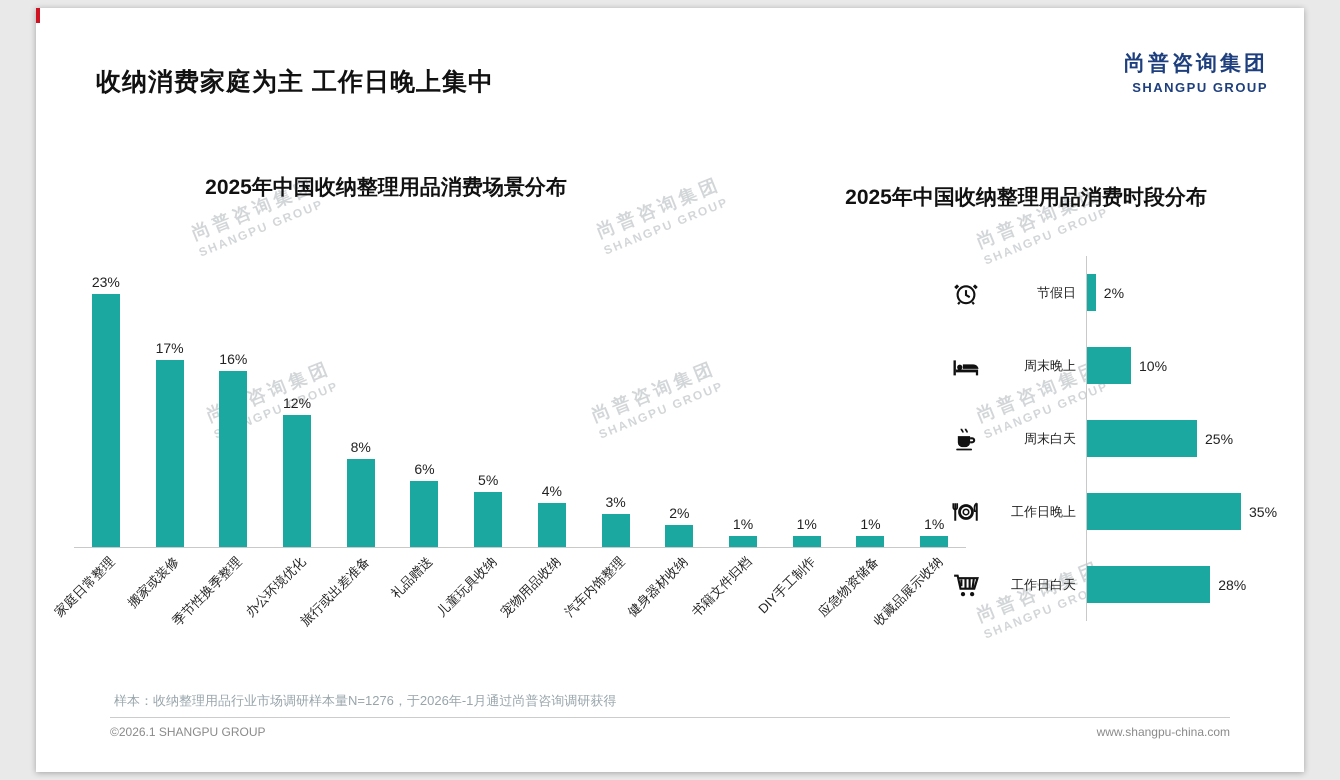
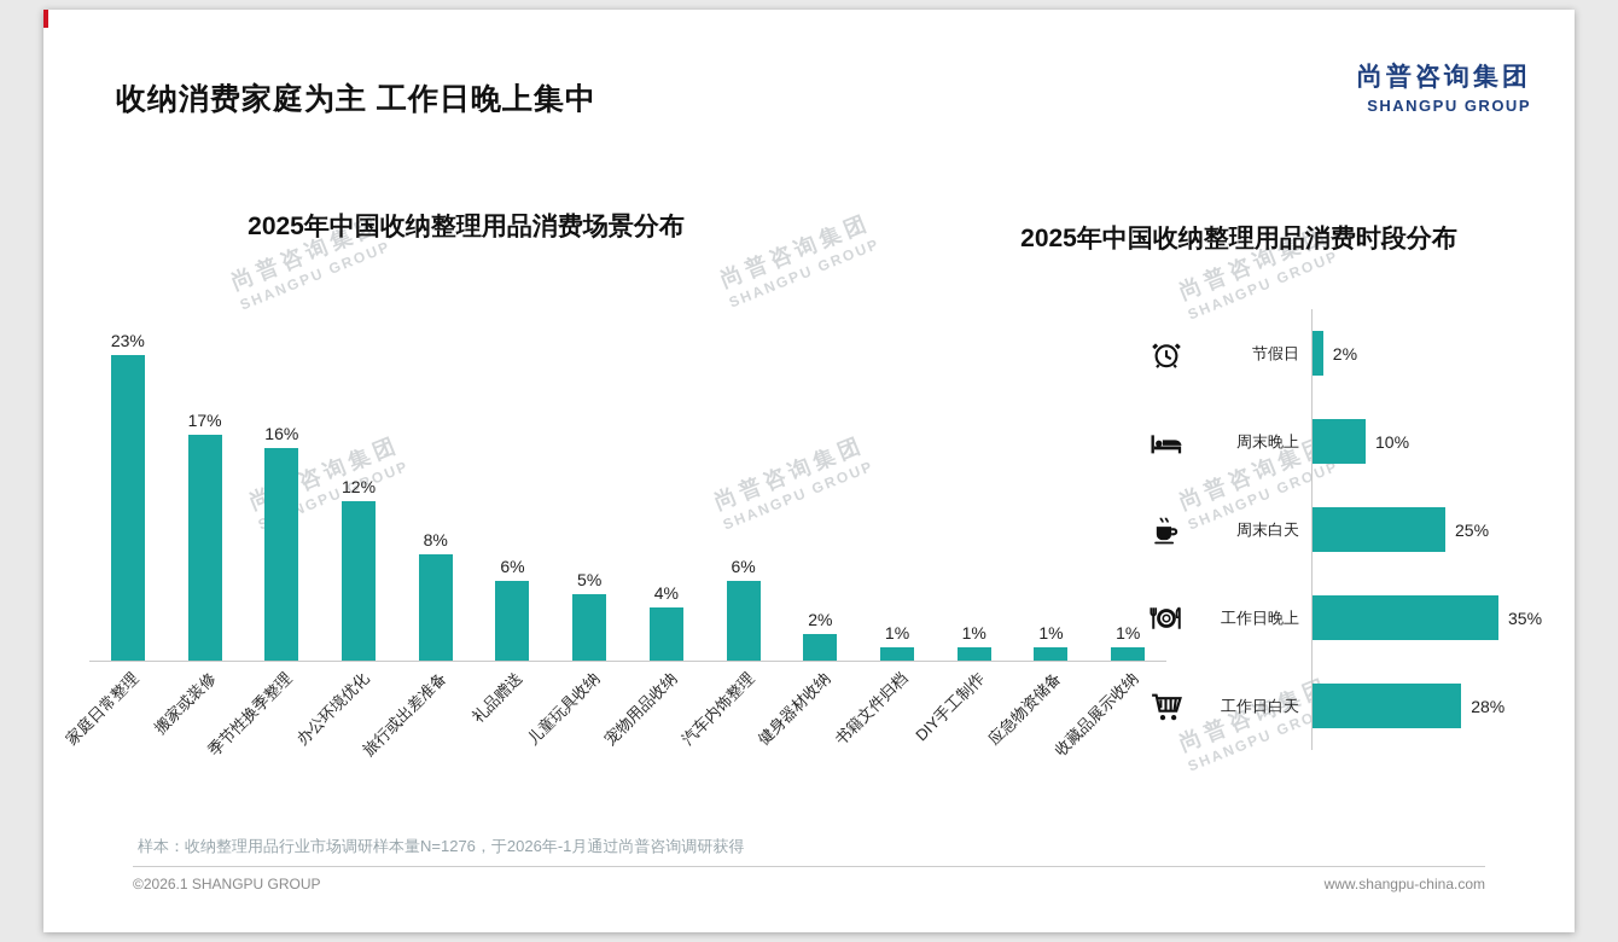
2025年中国收纳整理用品消费场景分布/汽车内饰整理: 3% -> 6%
